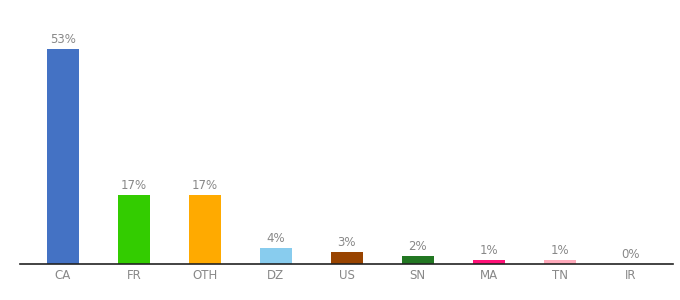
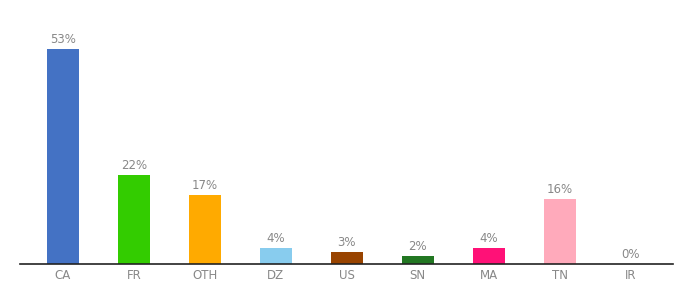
FR: 17% -> 22%
MA: 1% -> 4%
TN: 1% -> 16%
